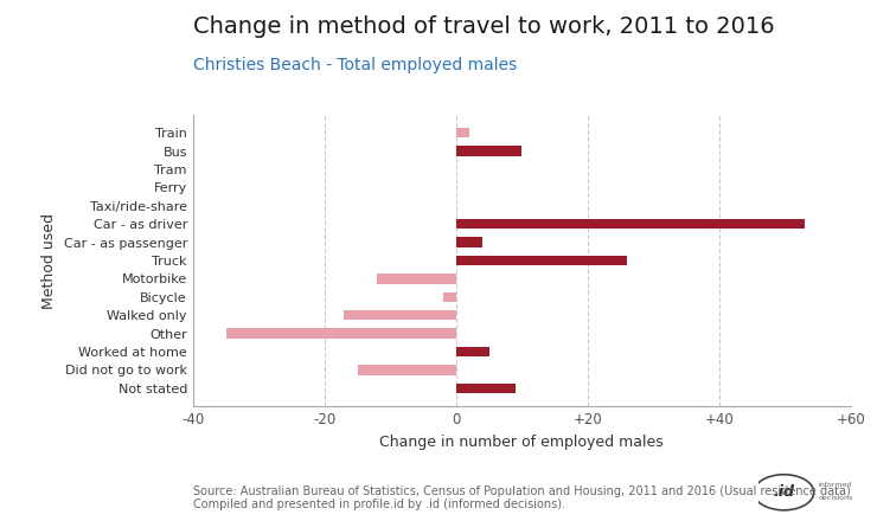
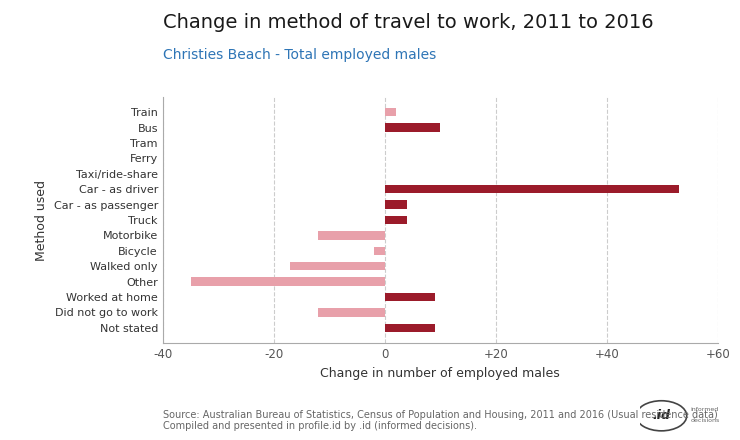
Truck: 26 -> 4
Worked at home: 5 -> 9
Did not go to work: -15 -> -12
